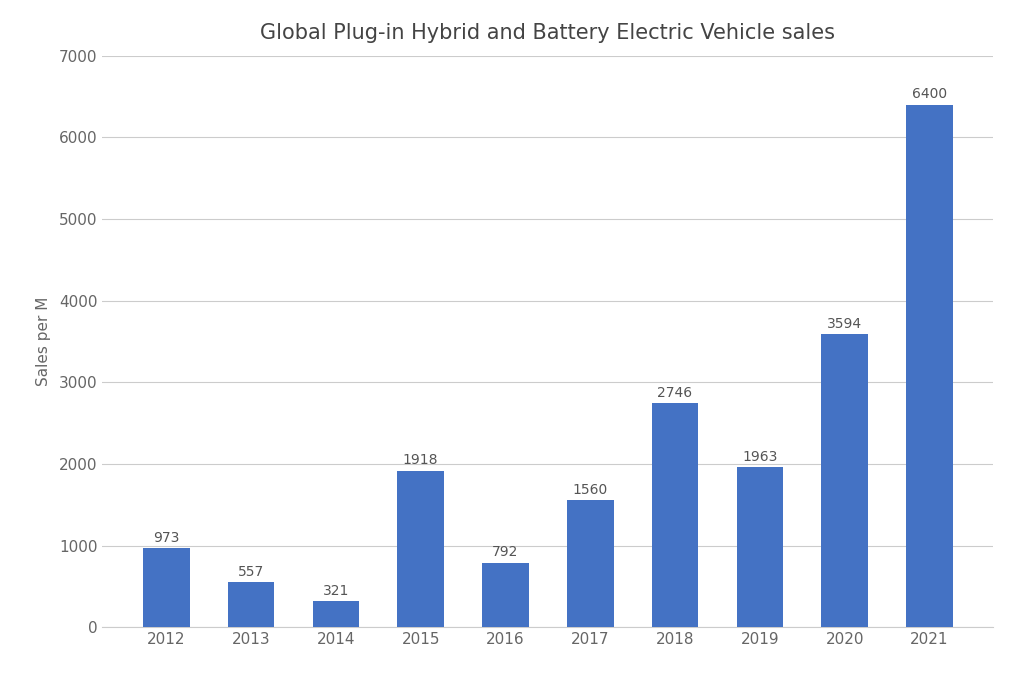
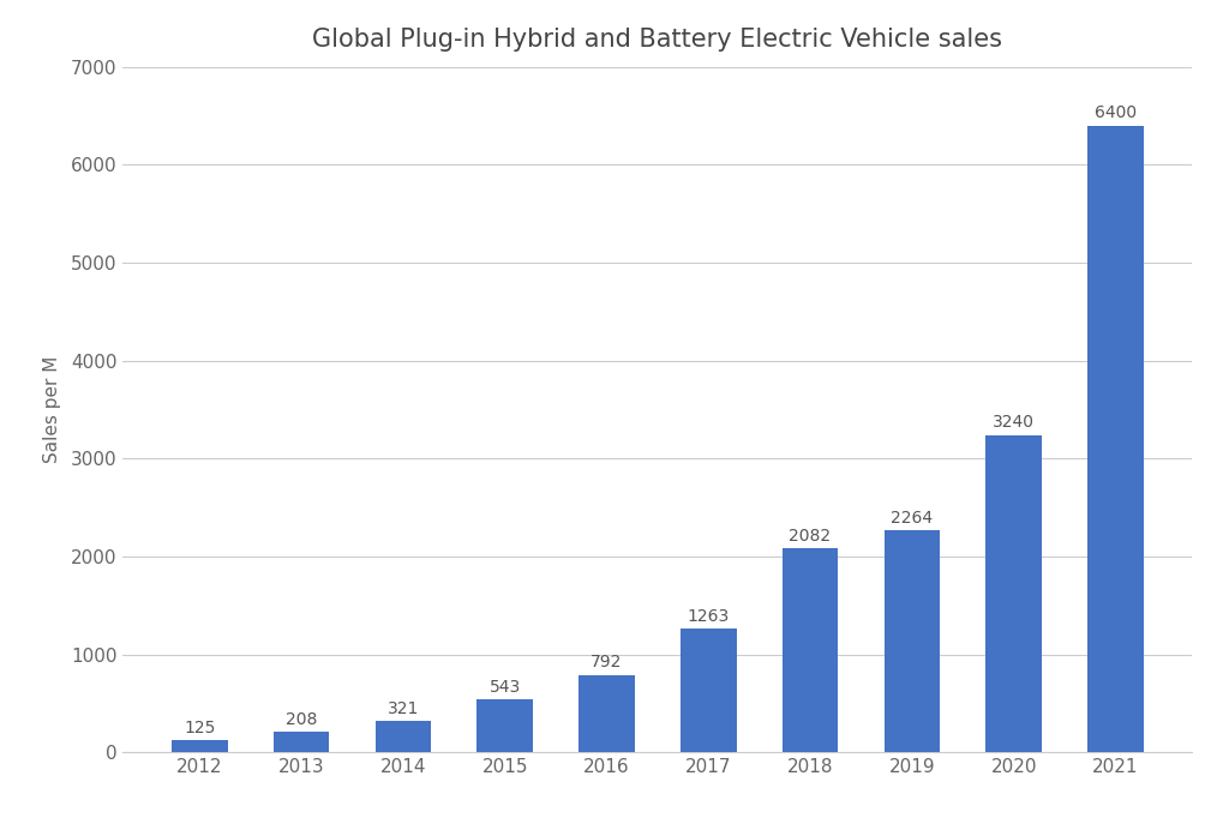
2012: 973 -> 125
2013: 557 -> 208
2015: 1918 -> 543
2017: 1560 -> 1263
2018: 2746 -> 2082
2019: 1963 -> 2264
2020: 3594 -> 3240
